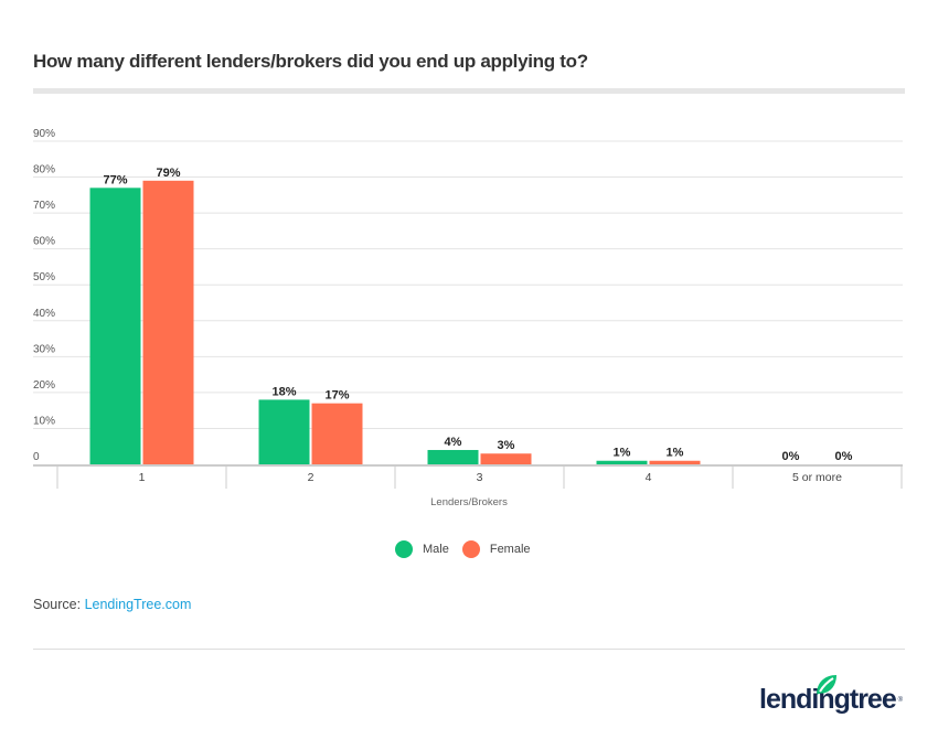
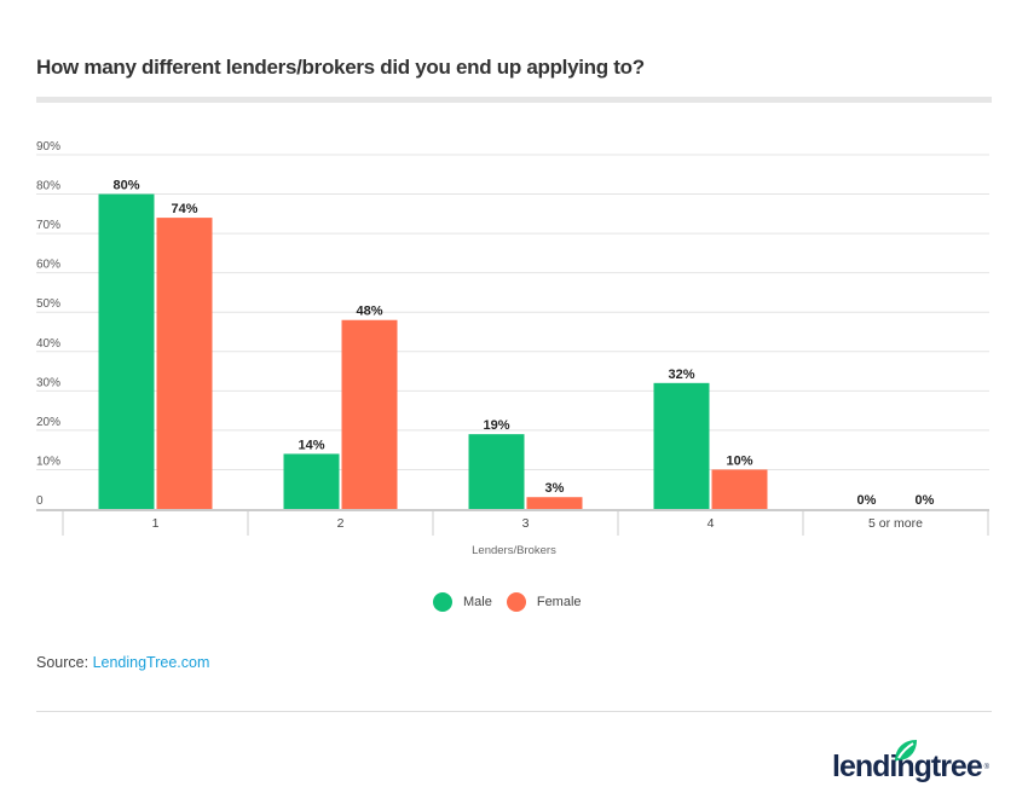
Male/1: 77% -> 80%
Female/1: 79% -> 74%
Male/2: 18% -> 14%
Female/2: 17% -> 48%
Male/3: 4% -> 19%
Male/4: 1% -> 32%
Female/4: 1% -> 10%
